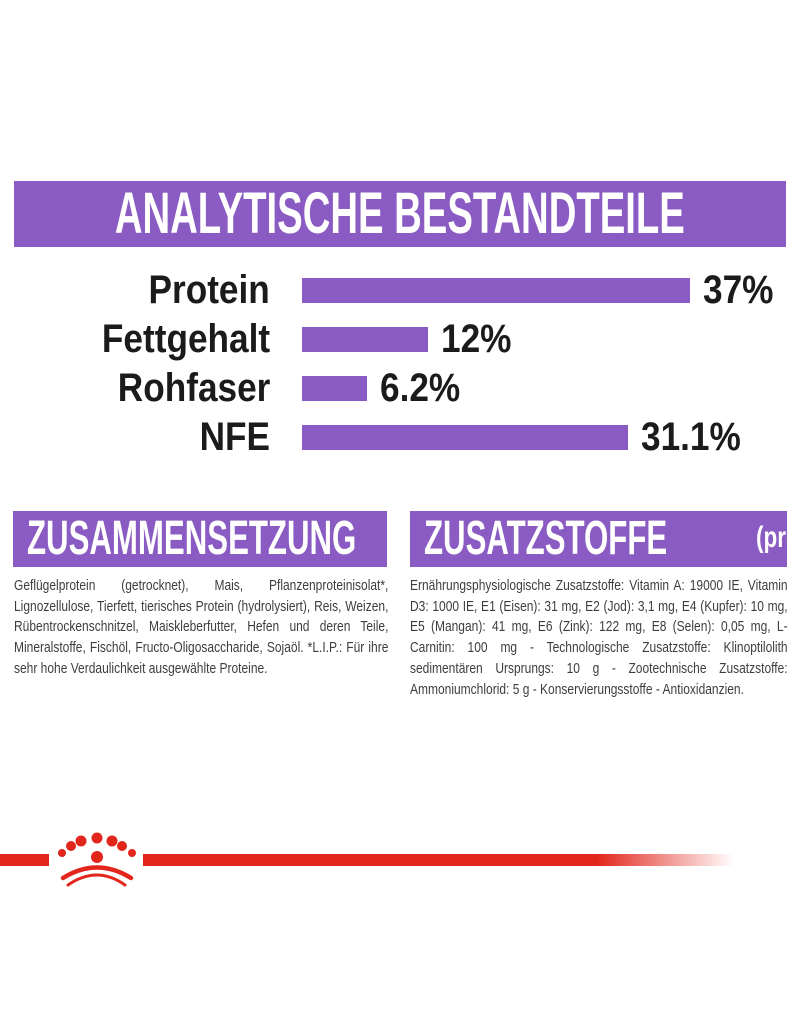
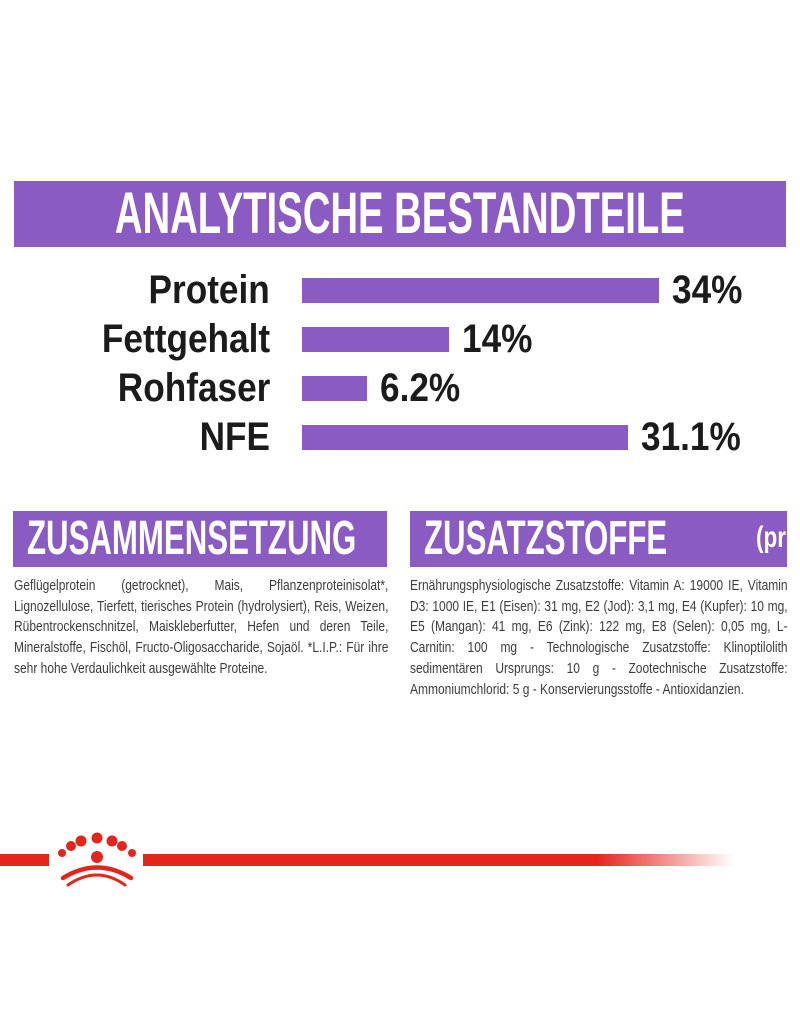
Protein: 37% -> 34%
Fettgehalt: 12% -> 14%
